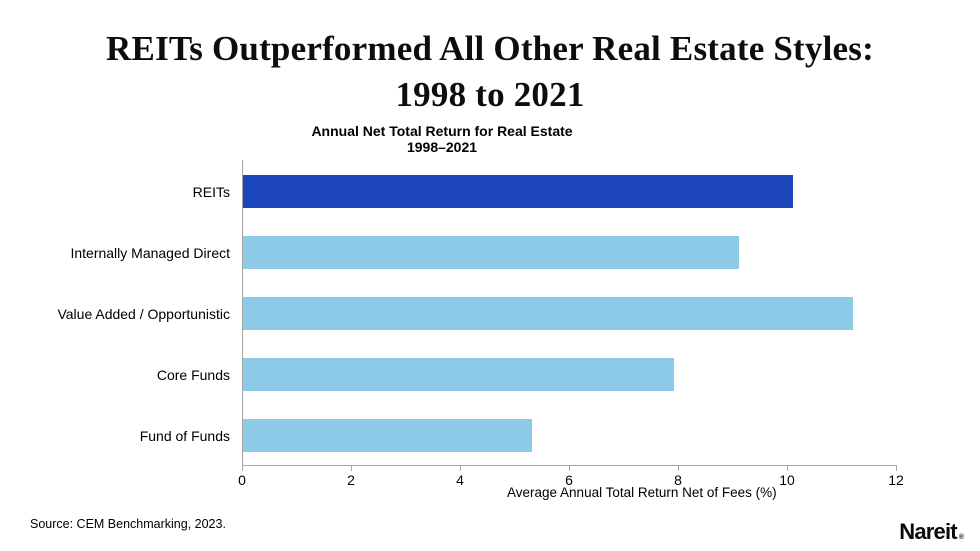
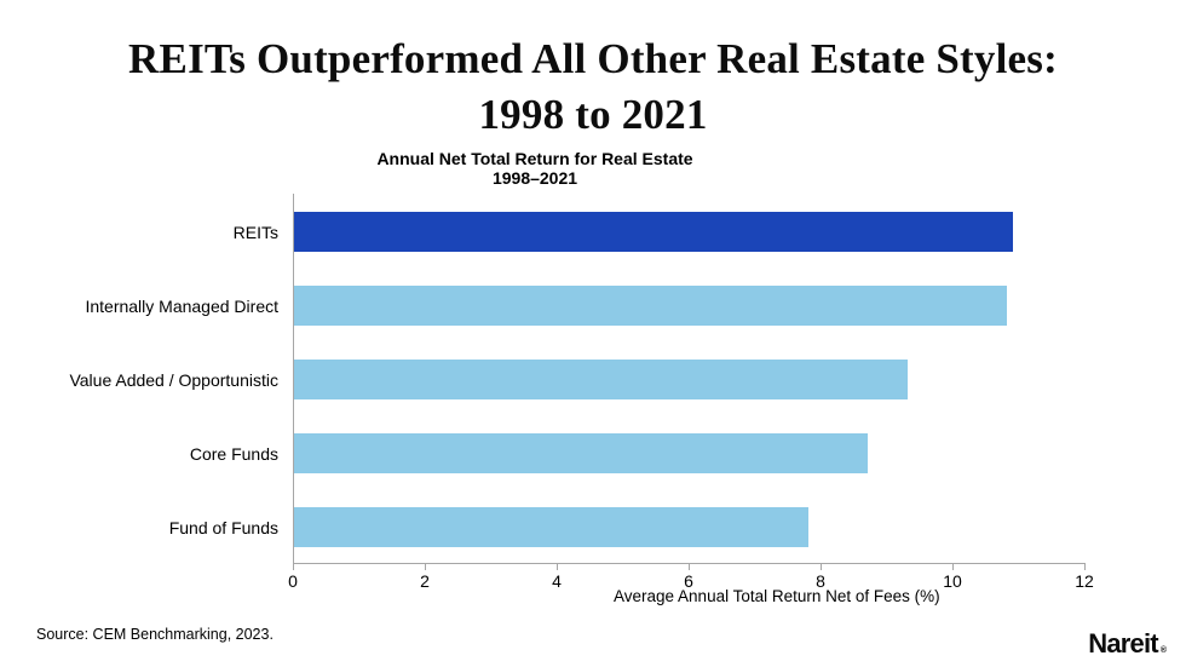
REITs: 10.1 -> 10.9
Internally Managed Direct: 9.1 -> 10.8
Value Added / Opportunistic: 11.2 -> 9.3
Core Funds: 7.9 -> 8.7
Fund of Funds: 5.3 -> 7.8
